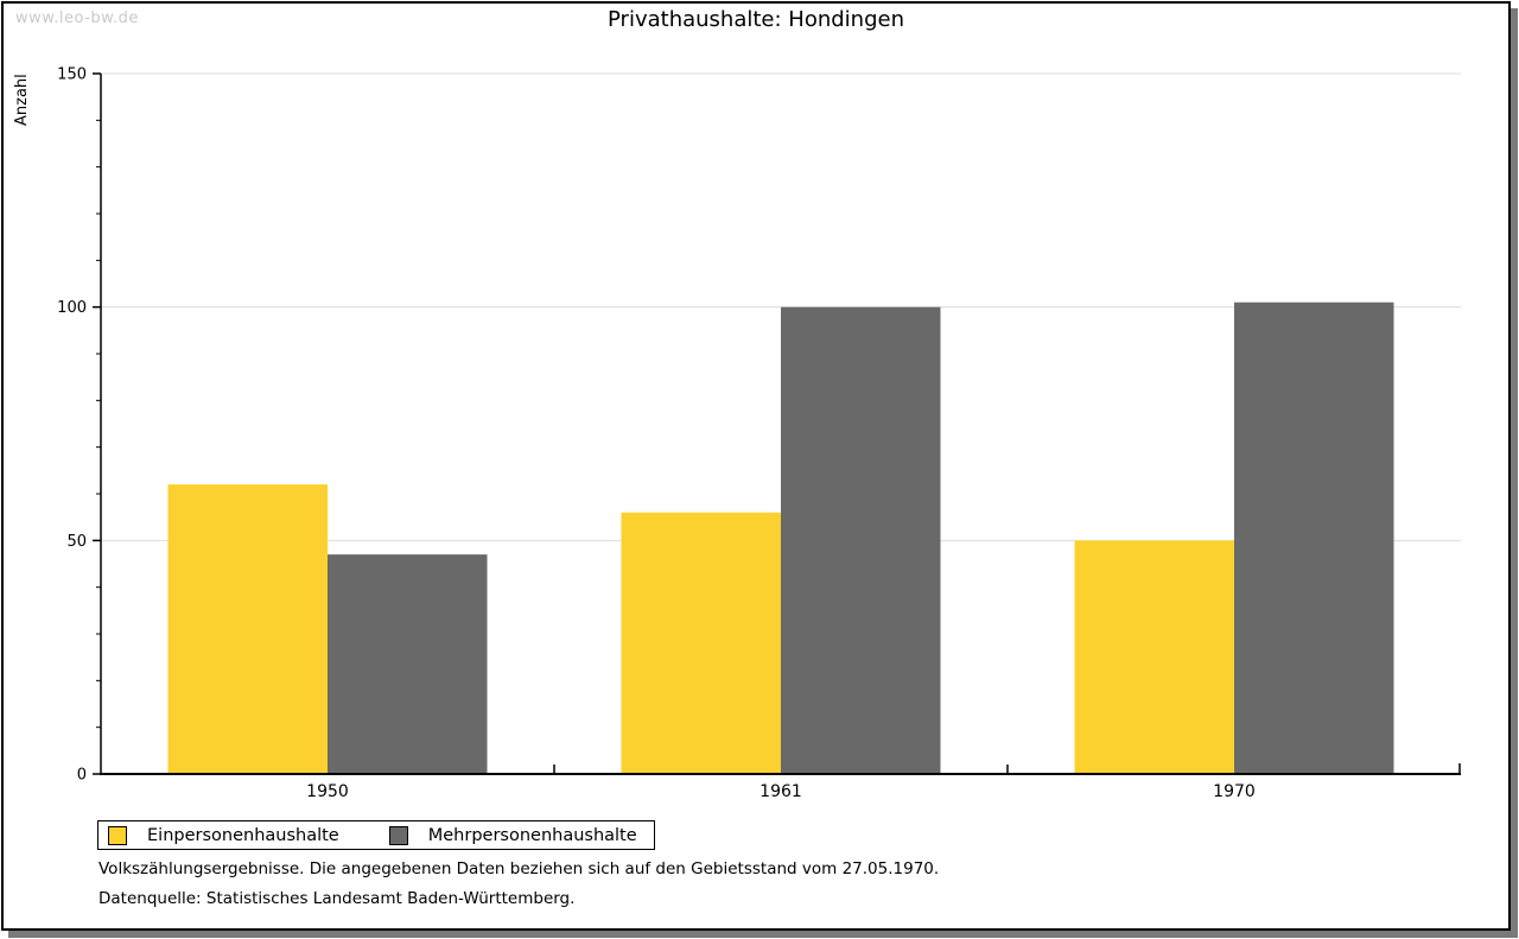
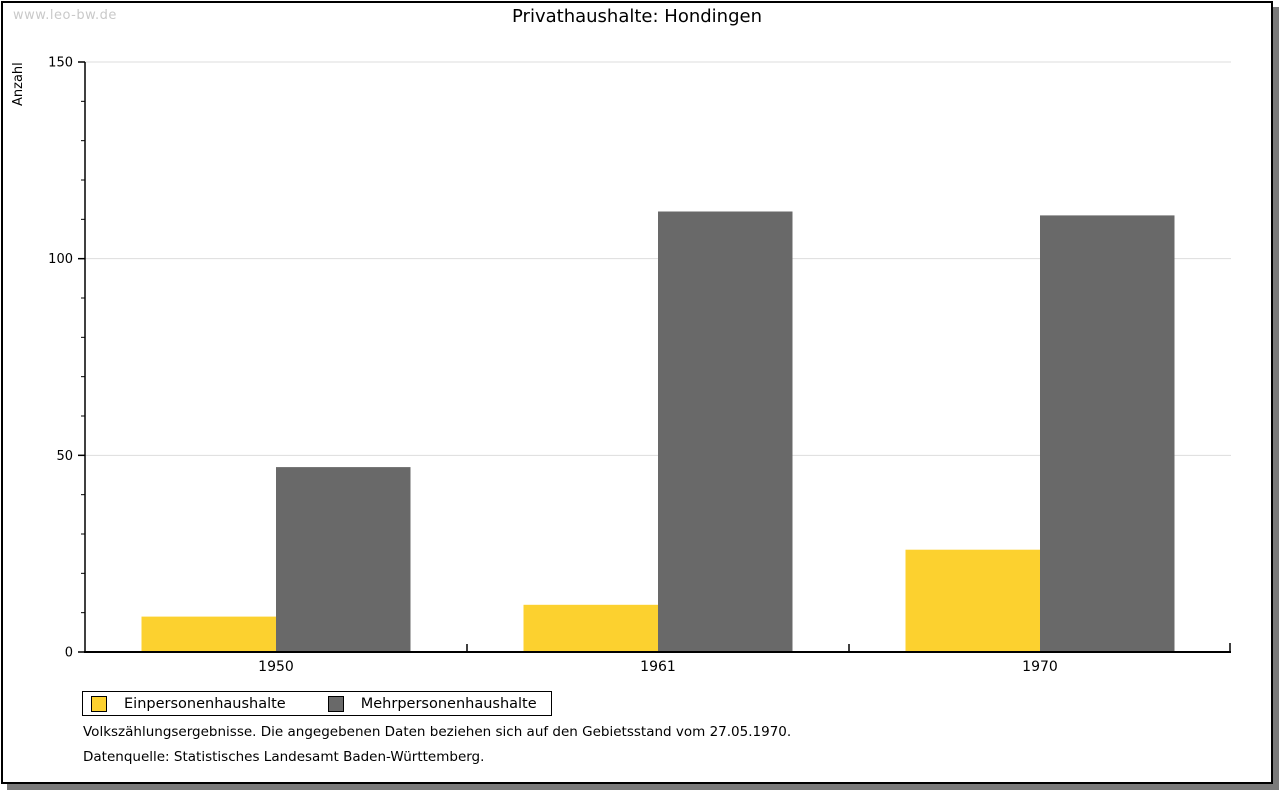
Einpersonenhaushalte/1950: 62 -> 9
Einpersonenhaushalte/1961: 56 -> 12
Mehrpersonenhaushalte/1961: 100 -> 112
Einpersonenhaushalte/1970: 50 -> 26
Mehrpersonenhaushalte/1970: 101 -> 111
